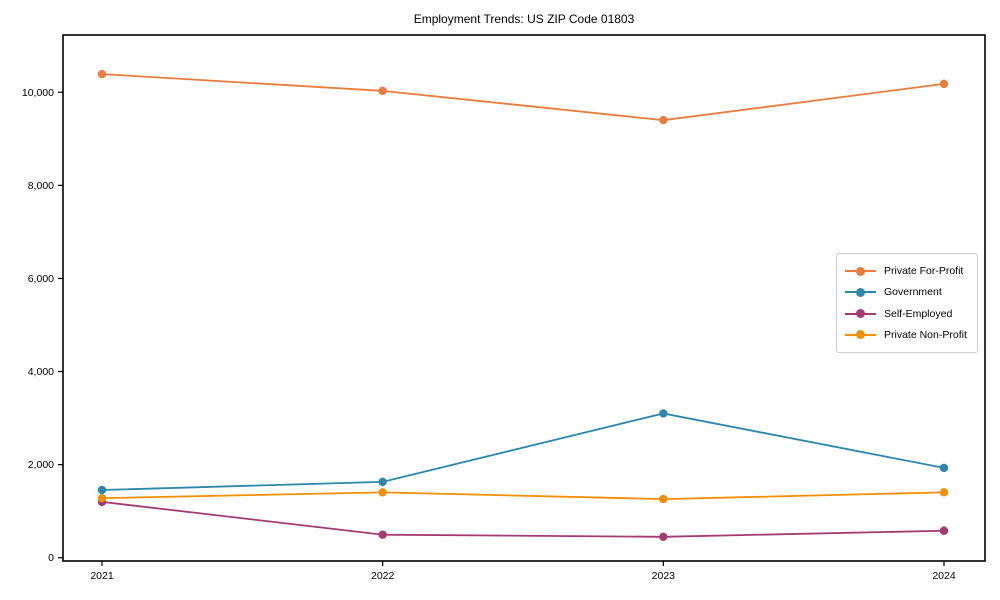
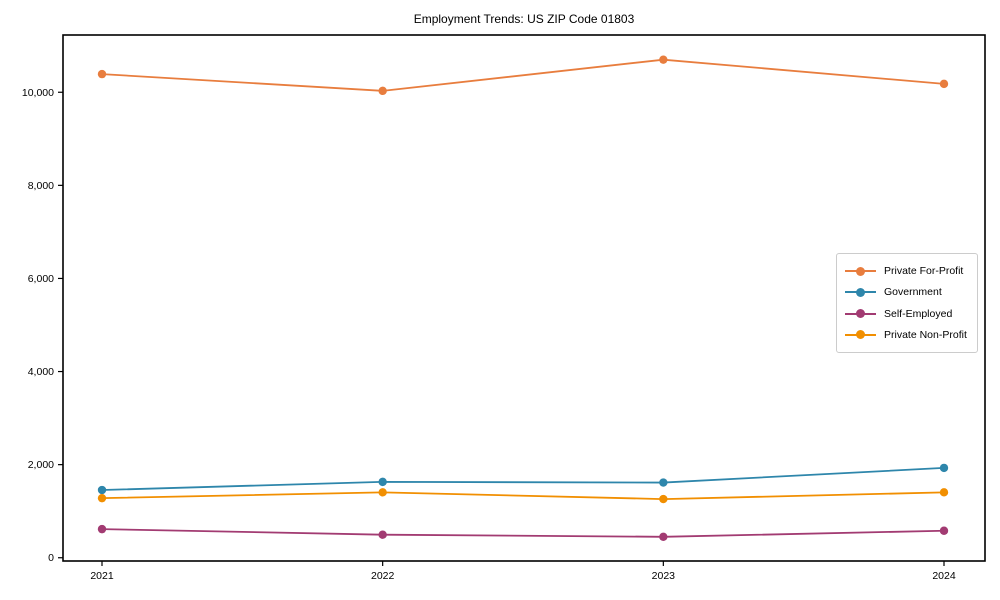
Self-Employed/2021: 1200 -> 600
Private For-Profit/2023: 9400 -> 10700
Government/2023: 3100 -> 1600
